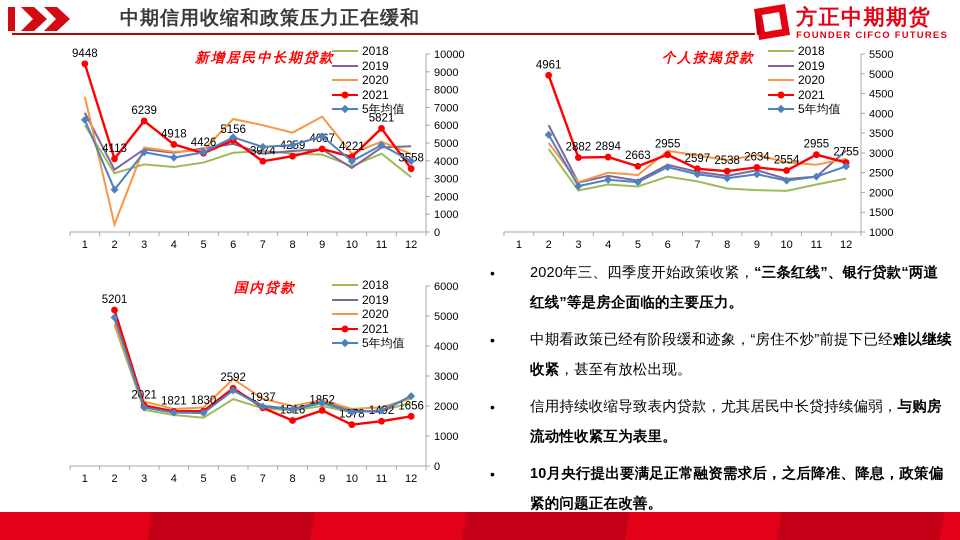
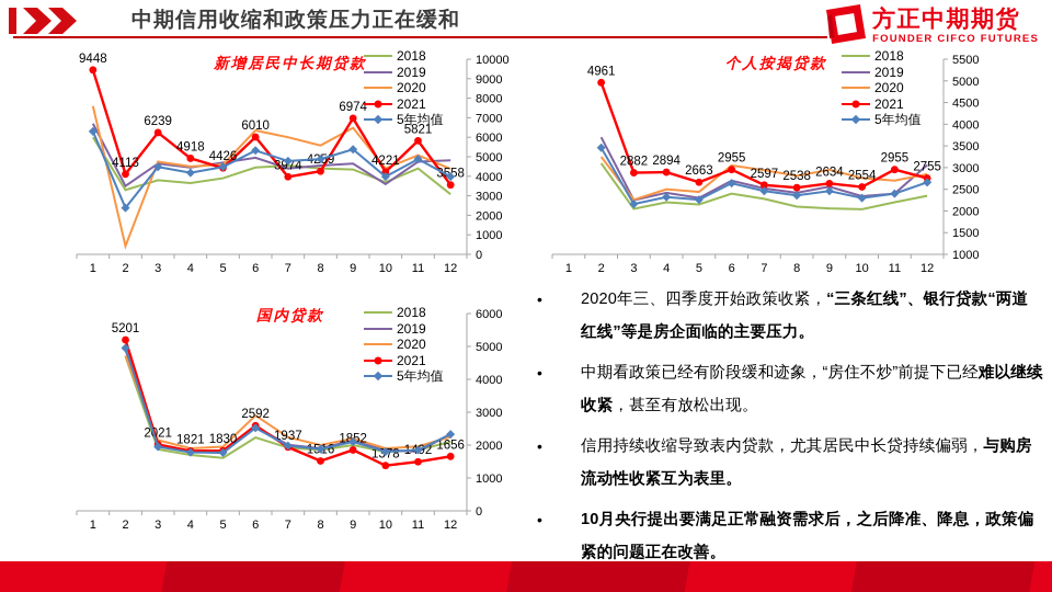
新增居民中长期贷款/2021/6: 5156 -> 6010
新增居民中长期贷款/2021/9: 4667 -> 6974
